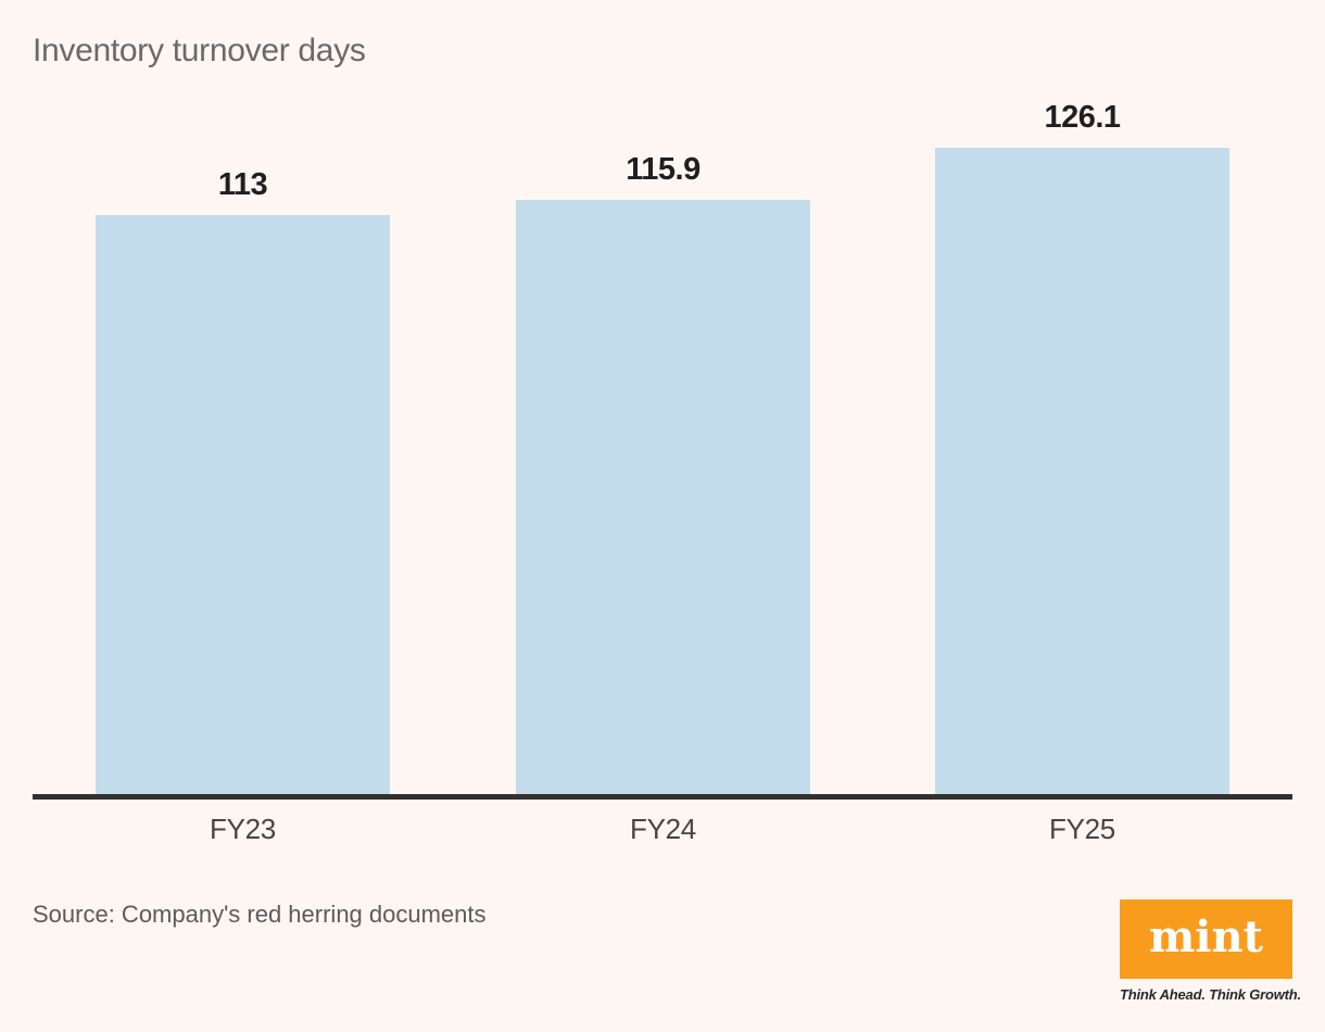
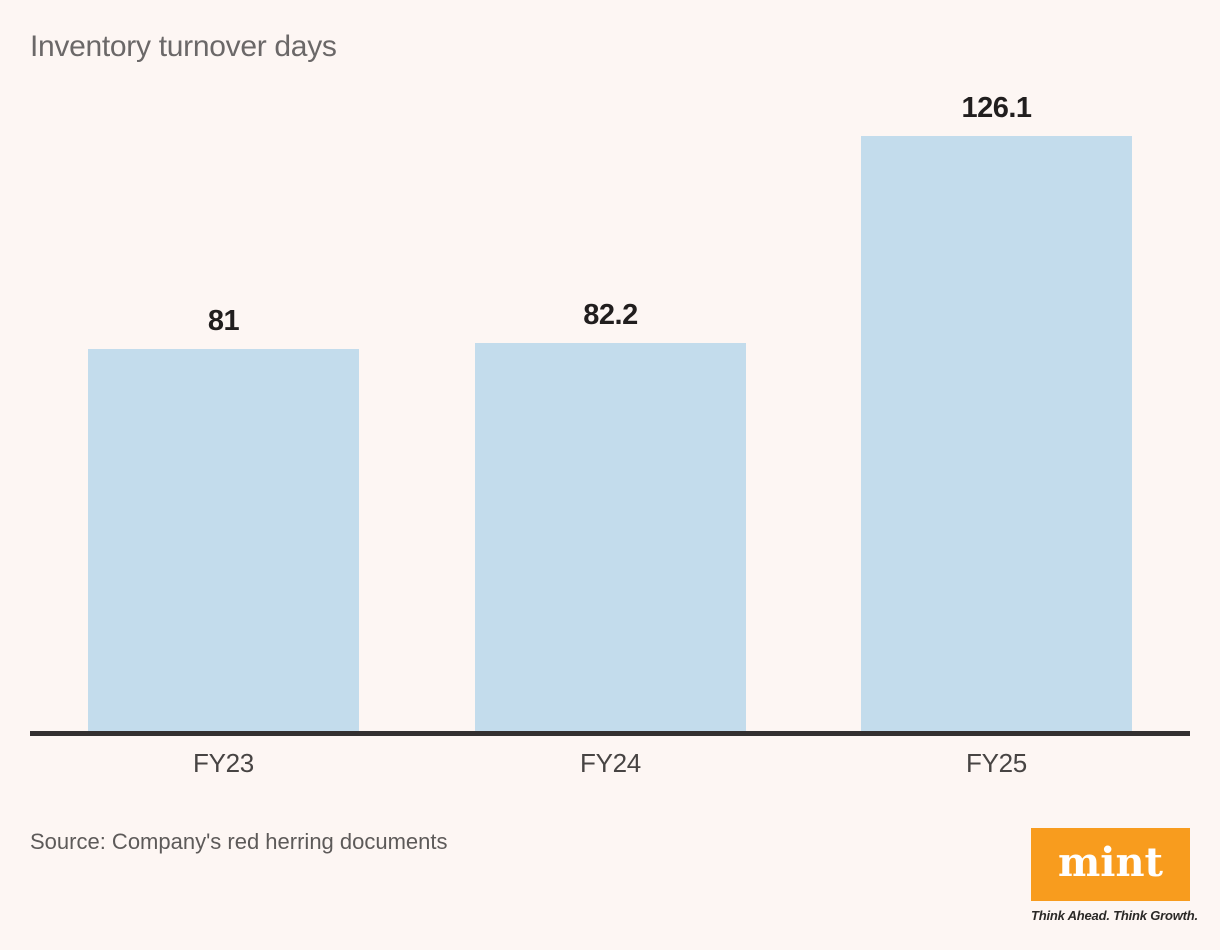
FY23: 113 -> 81
FY24: 115.9 -> 82.2
